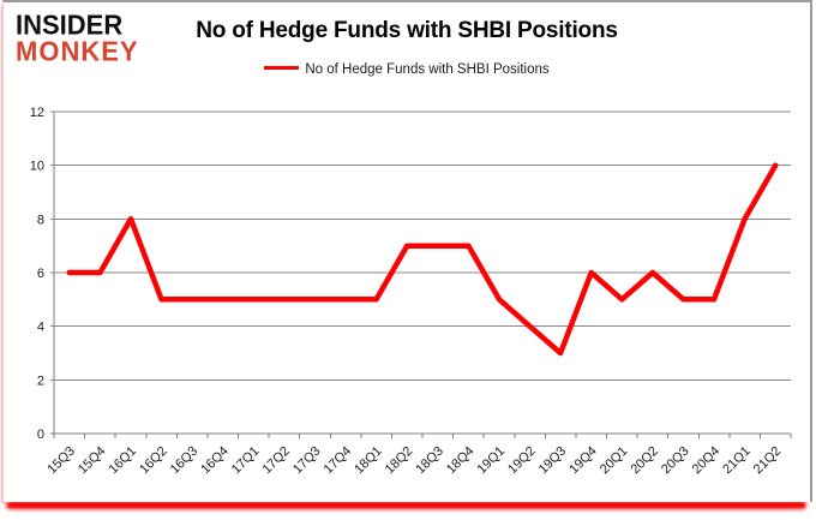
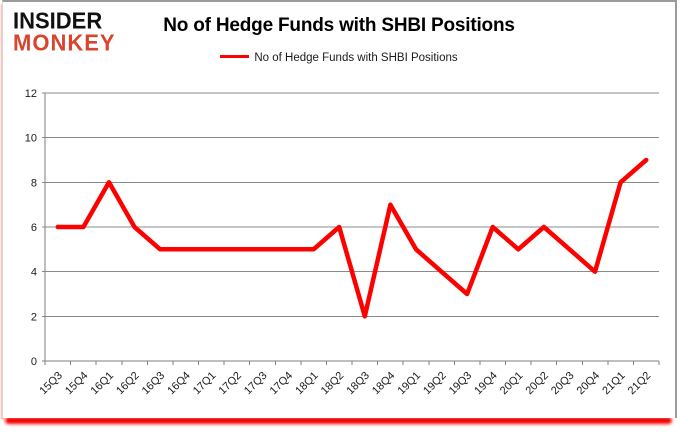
16Q2: 5 -> 6
18Q2: 7 -> 6
18Q3: 7 -> 2
20Q4: 5 -> 4
21Q2: 10 -> 9
